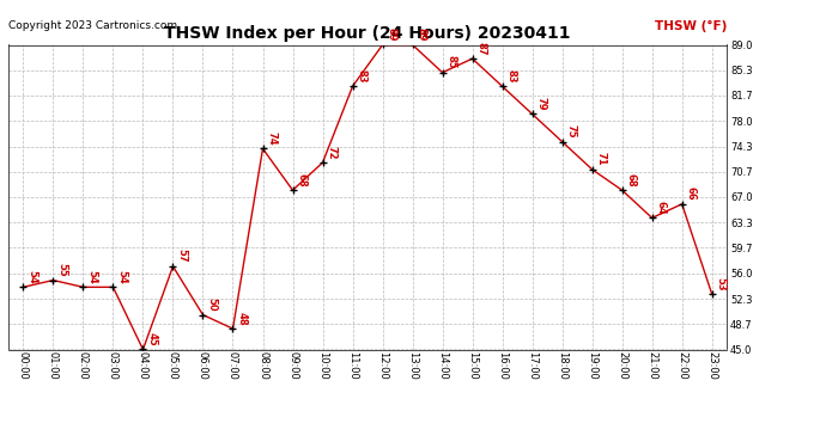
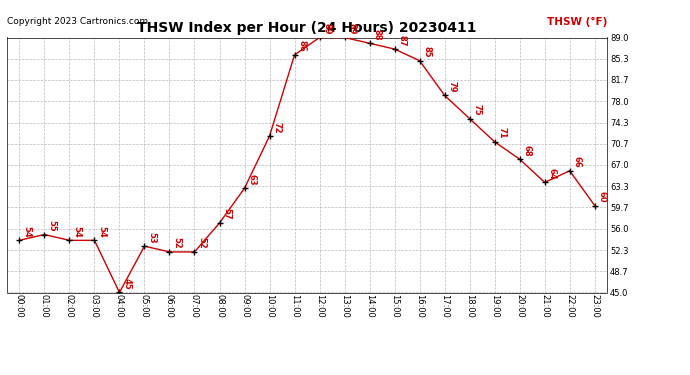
05:00: 57 -> 53
06:00: 50 -> 52
07:00: 48 -> 52
08:00: 74 -> 57
09:00: 68 -> 63
11:00: 83 -> 86
14:00: 85 -> 88
16:00: 83 -> 85
23:00: 53 -> 60
